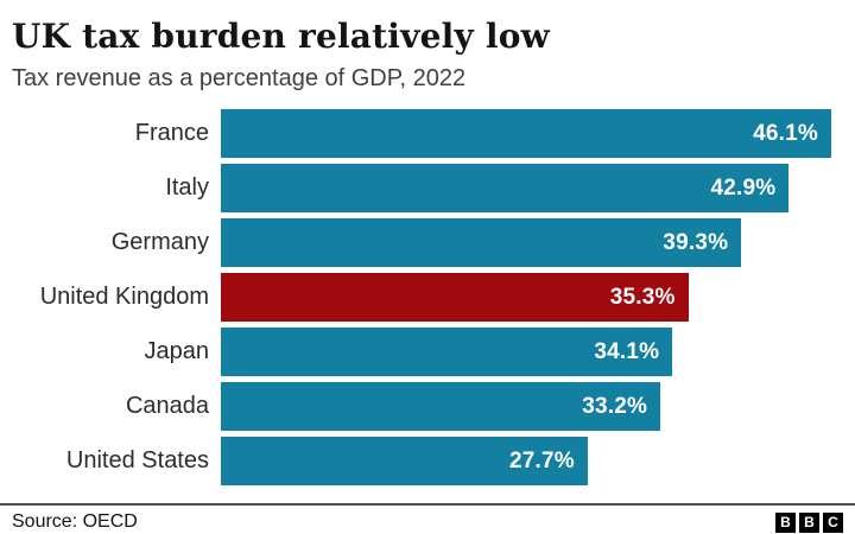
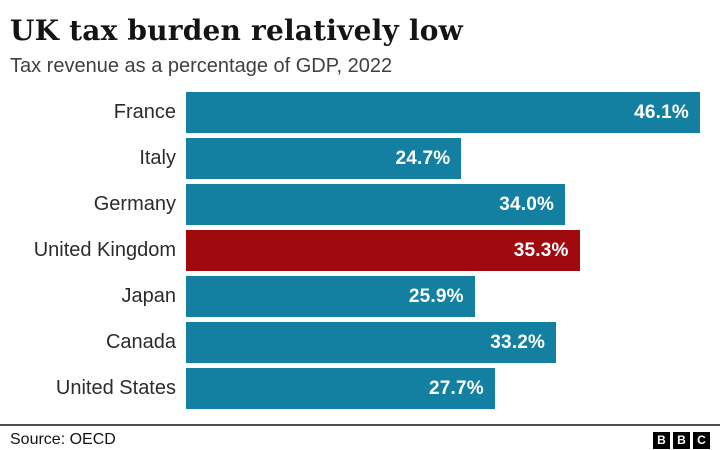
Italy: 42.9% -> 24.7%
Germany: 39.3% -> 34.0%
Japan: 34.1% -> 25.9%
